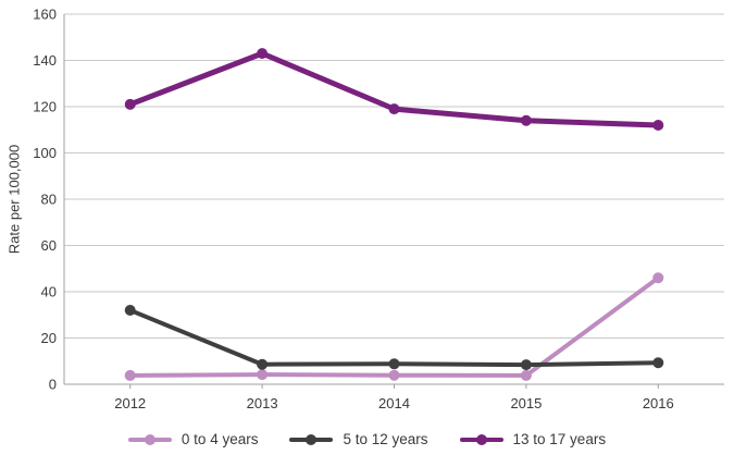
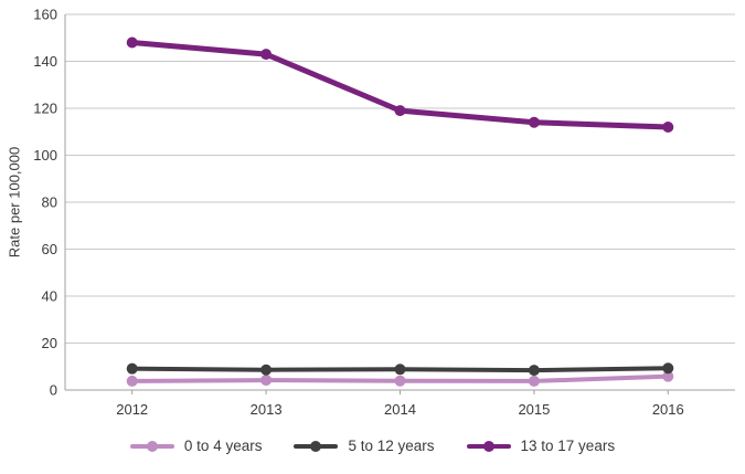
5 to 12 years/2012: 32 -> 9
13 to 17 years/2012: 121 -> 148
0 to 4 years/2016: 46 -> 6
